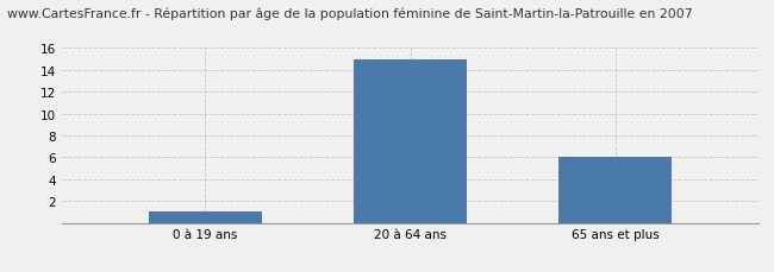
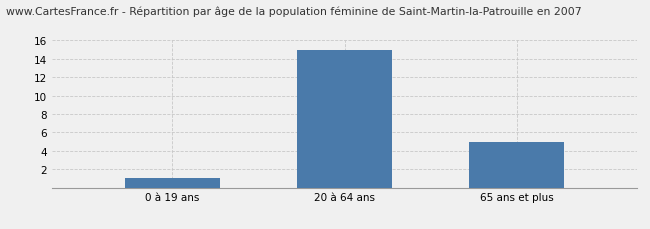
65 ans et plus: 6 -> 5
